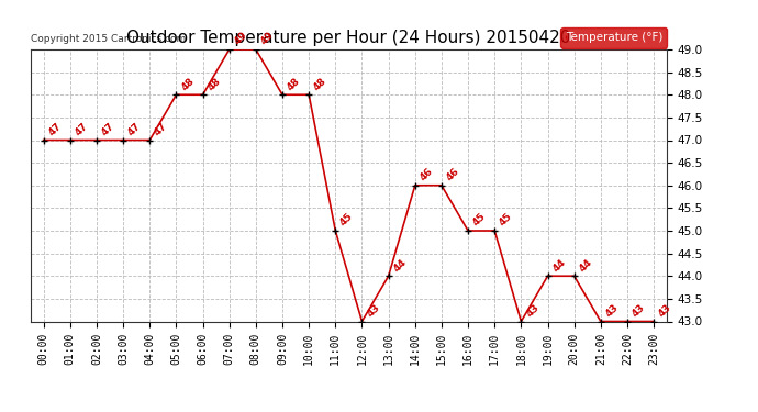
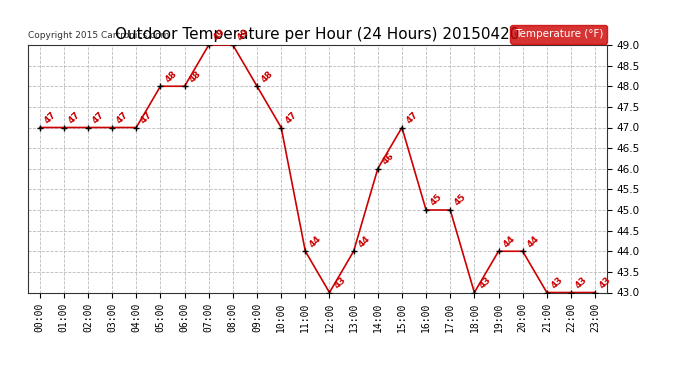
10:00: 48 -> 47
11:00: 45 -> 44
15:00: 46 -> 47
